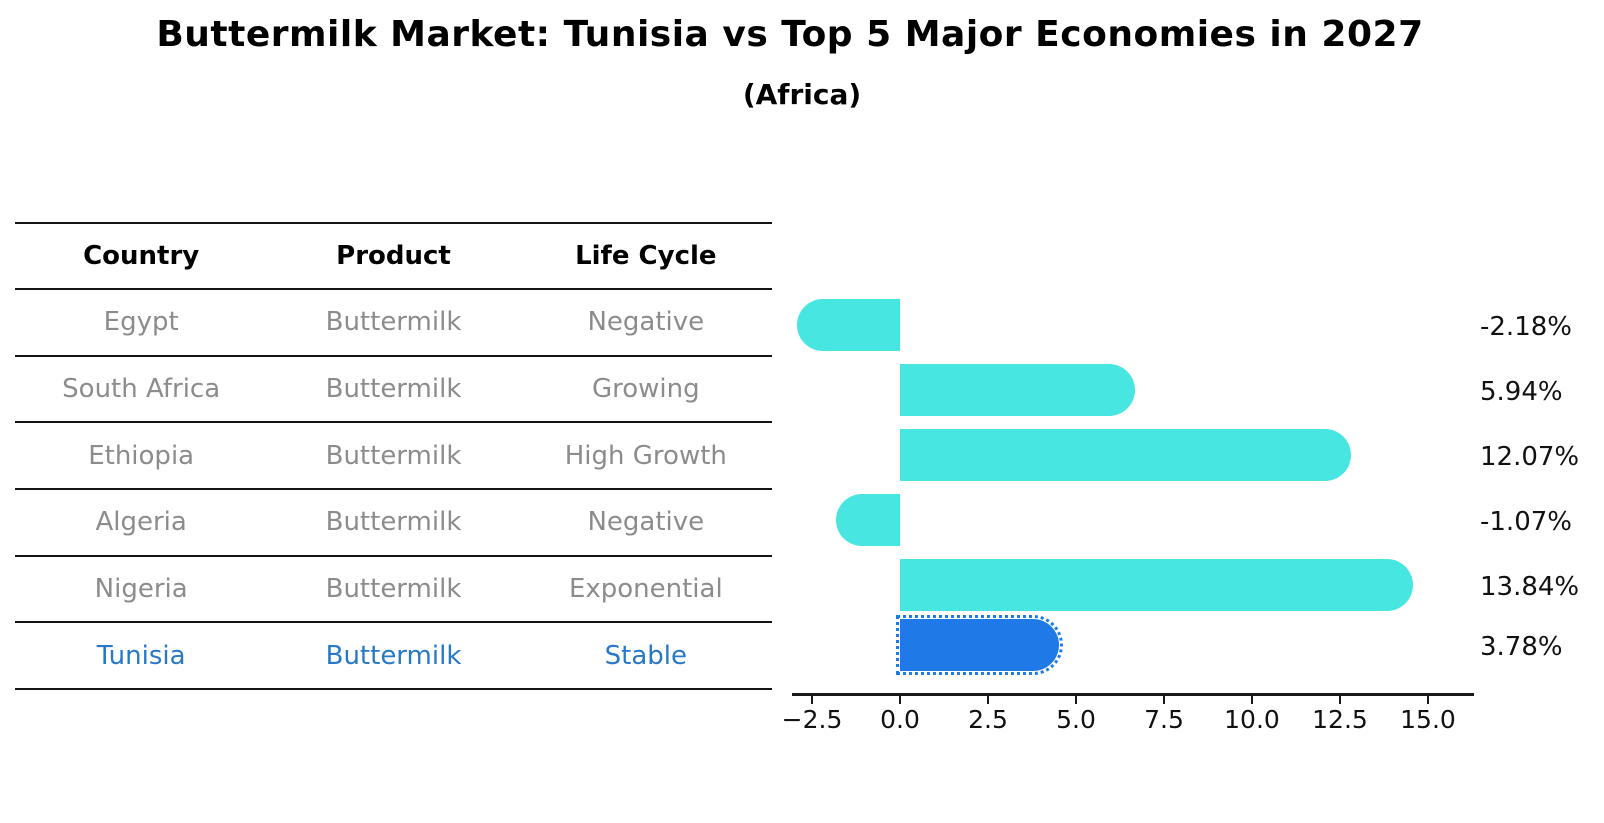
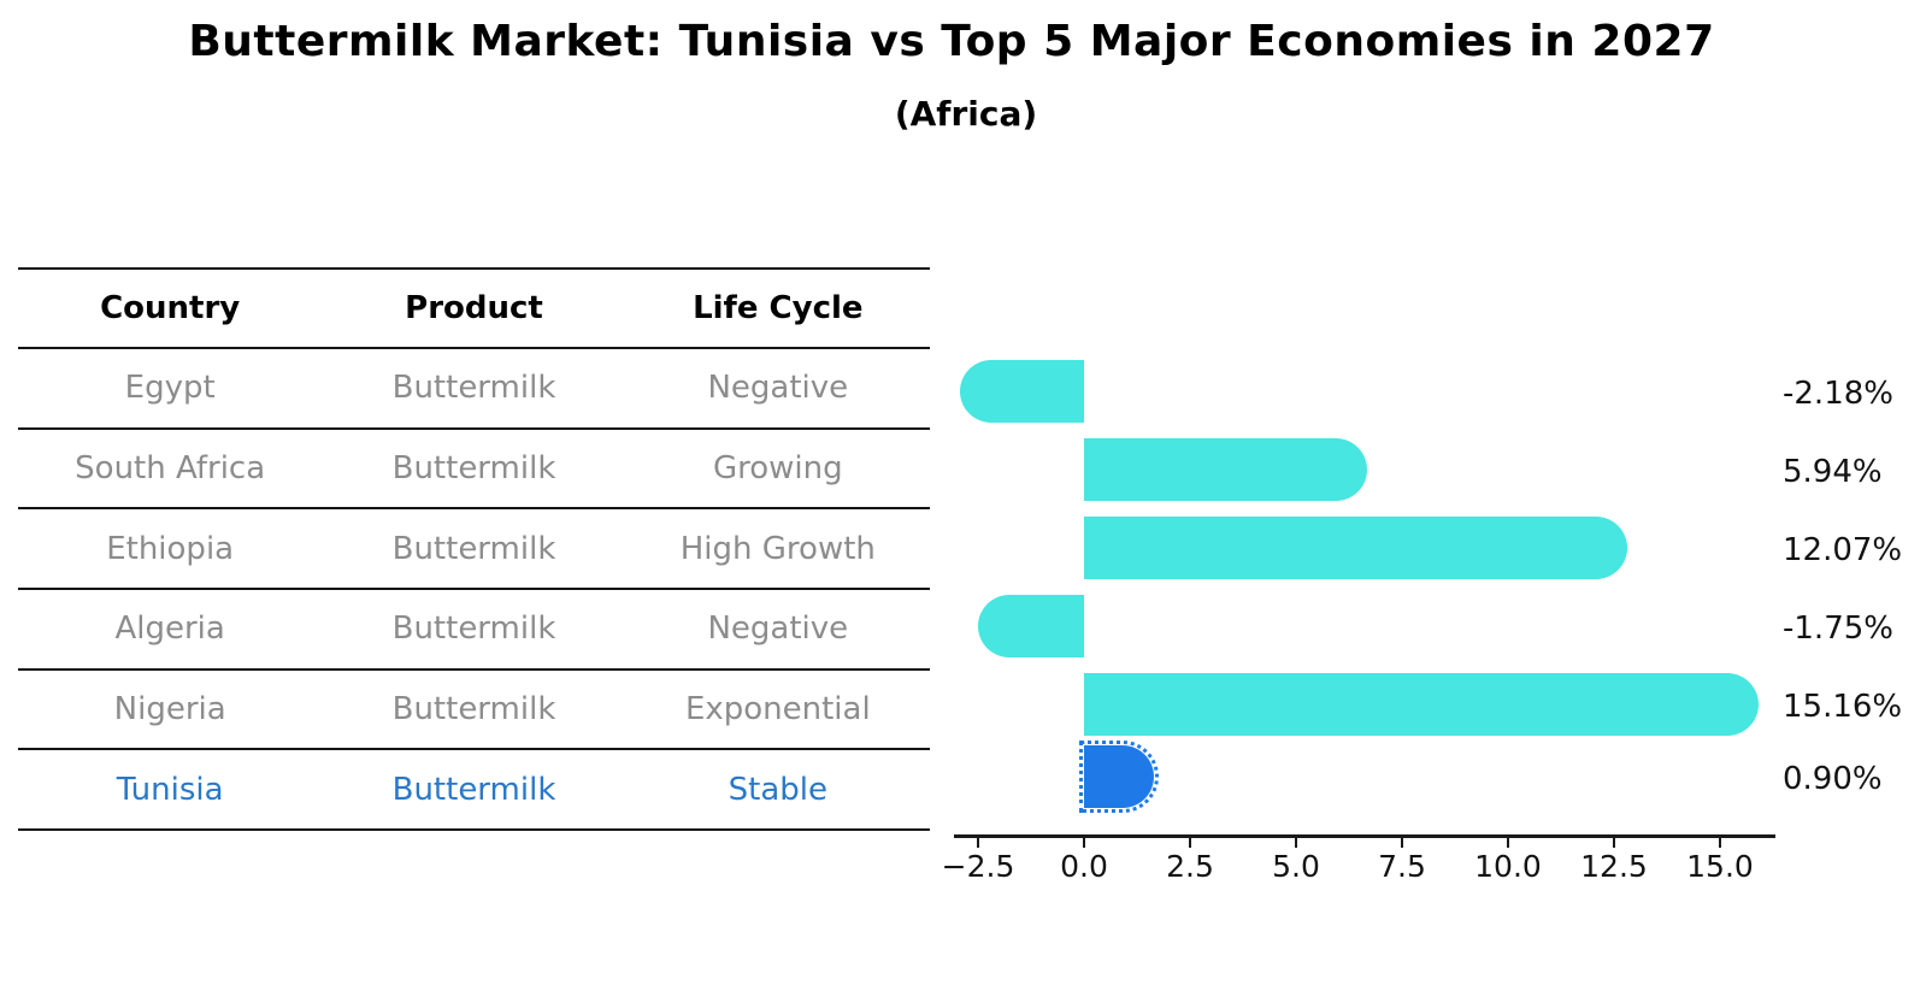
Algeria: -1.07% -> -1.75%
Nigeria: 13.84% -> 15.16%
Tunisia: 3.78% -> 0.90%
